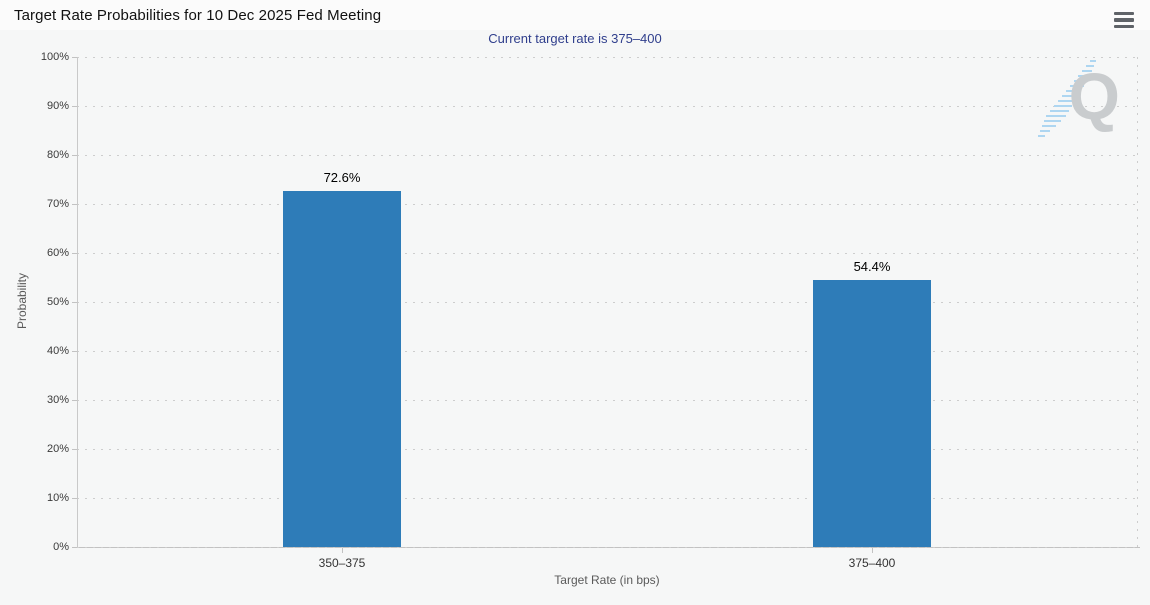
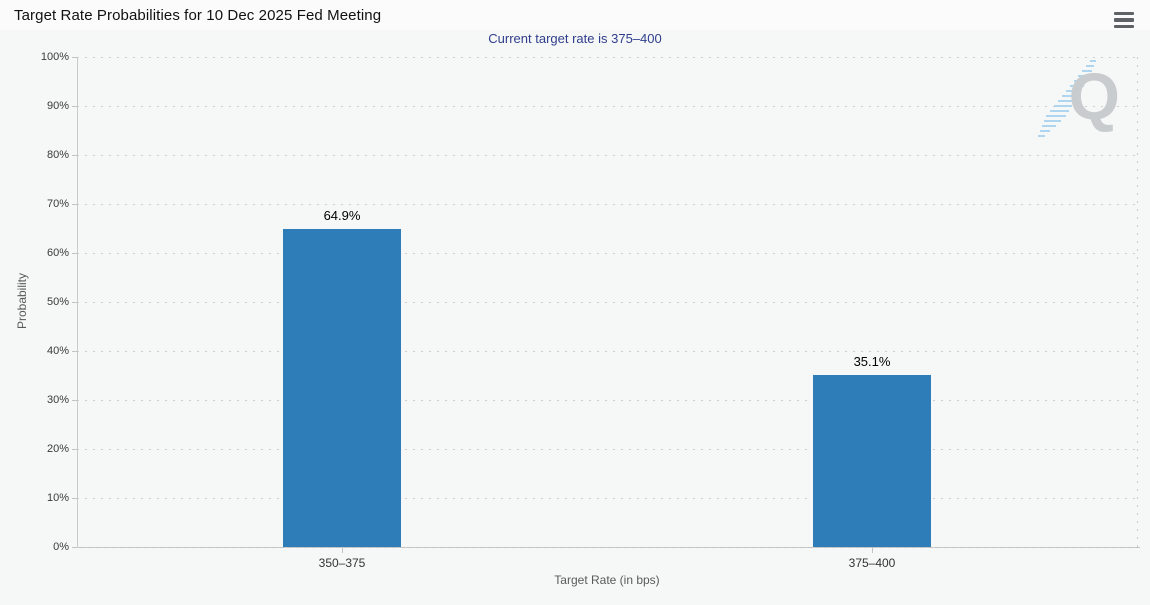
350–375: 72.6% -> 64.9%
375–400: 54.4% -> 35.1%
